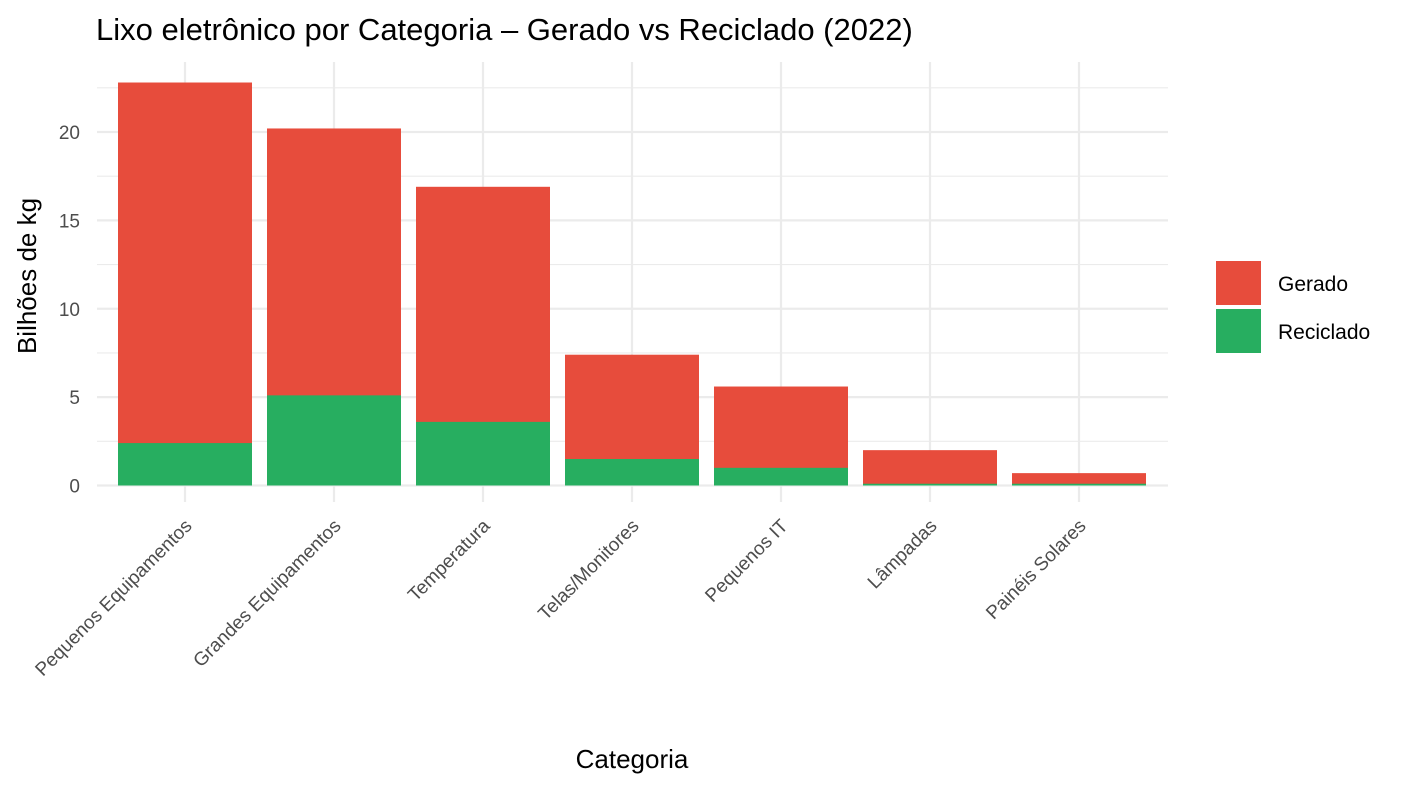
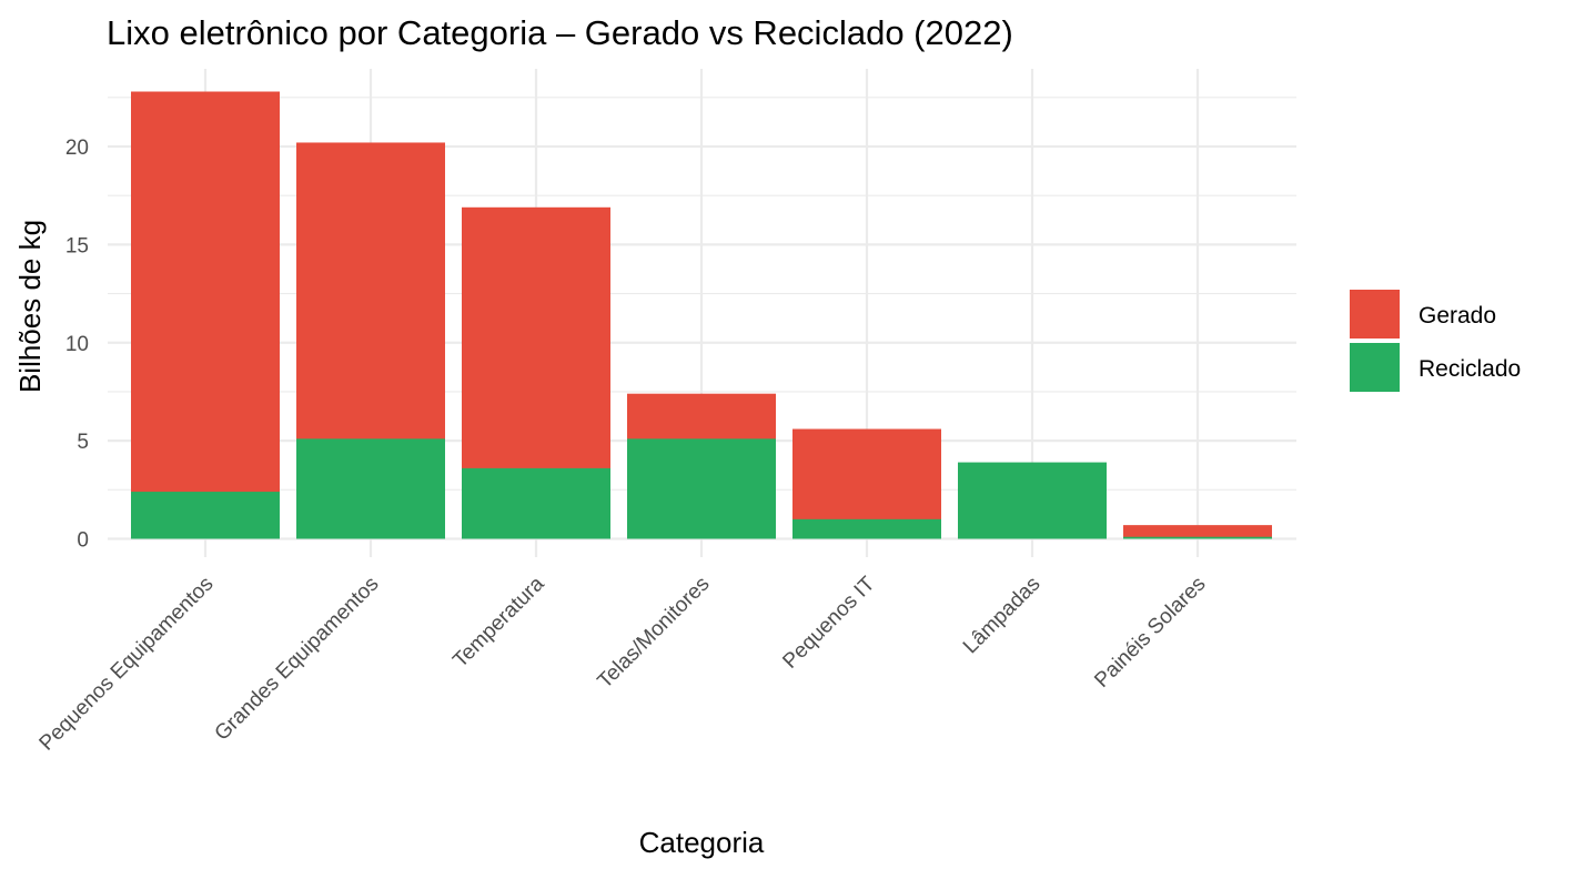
Reciclado/Telas/Monitores: 1.5 -> 5.1
Gerado/Lâmpadas: 2.0 -> 2.9
Reciclado/Lâmpadas: 0.1 -> 3.9
